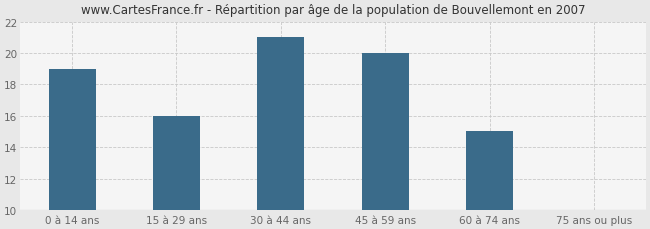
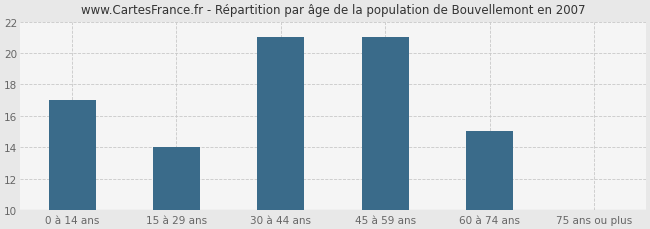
0 à 14 ans: 19 -> 17
15 à 29 ans: 16 -> 14
45 à 59 ans: 20 -> 21
